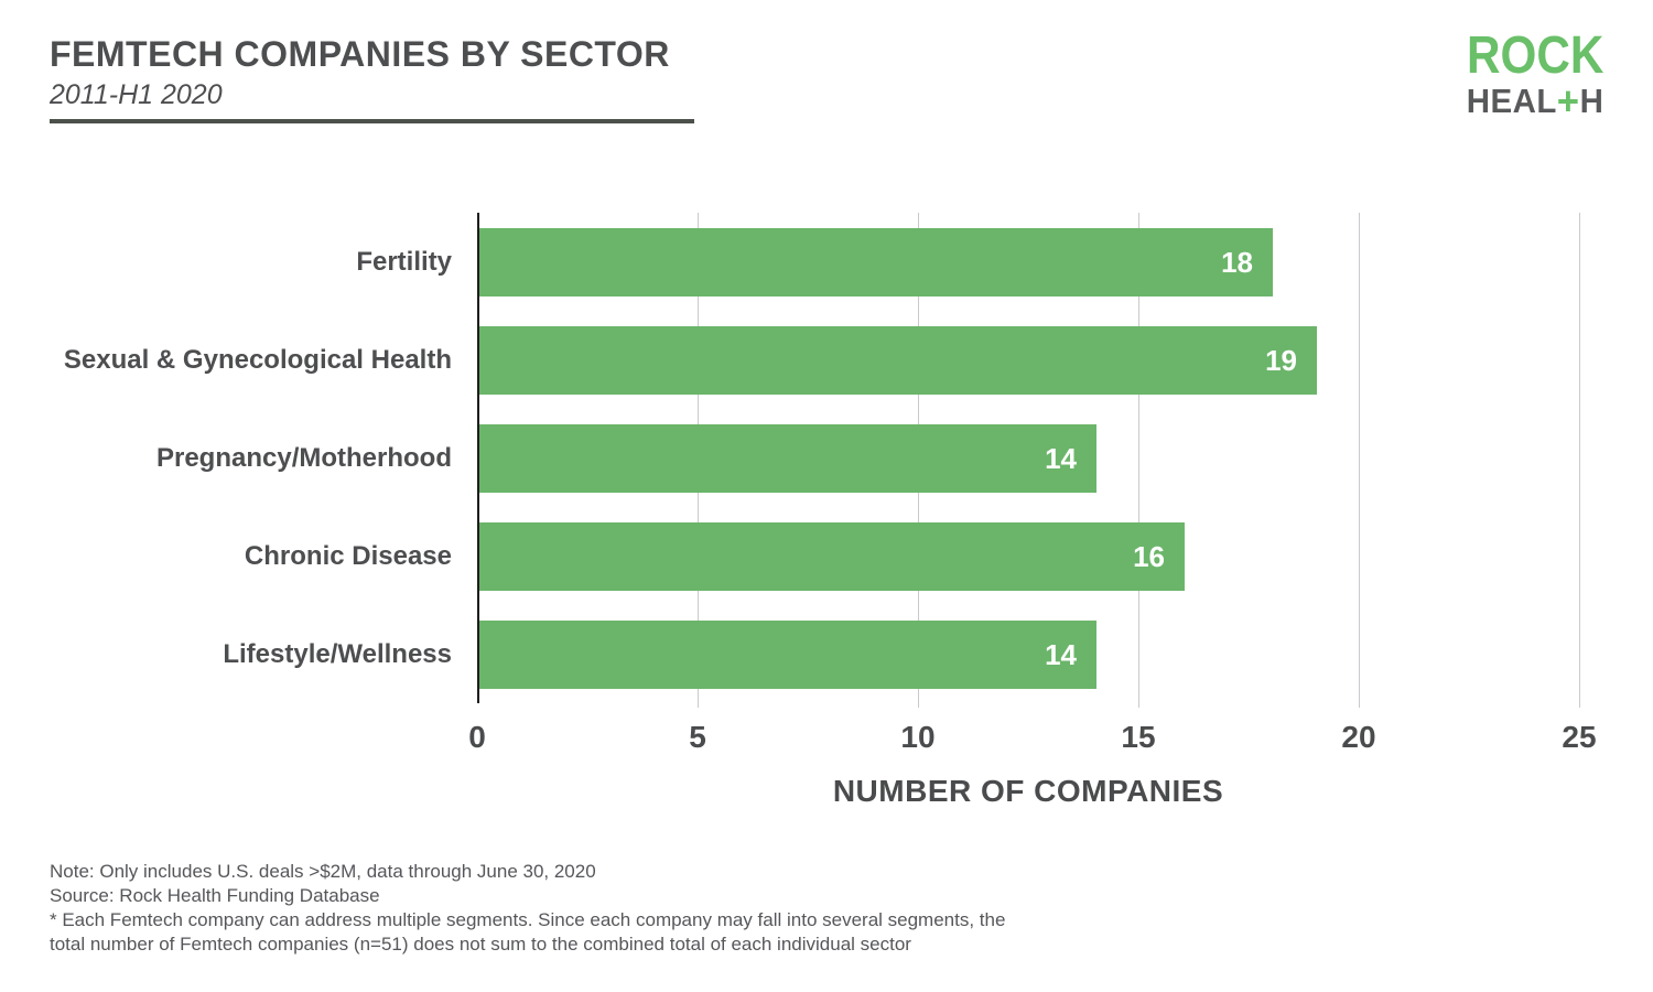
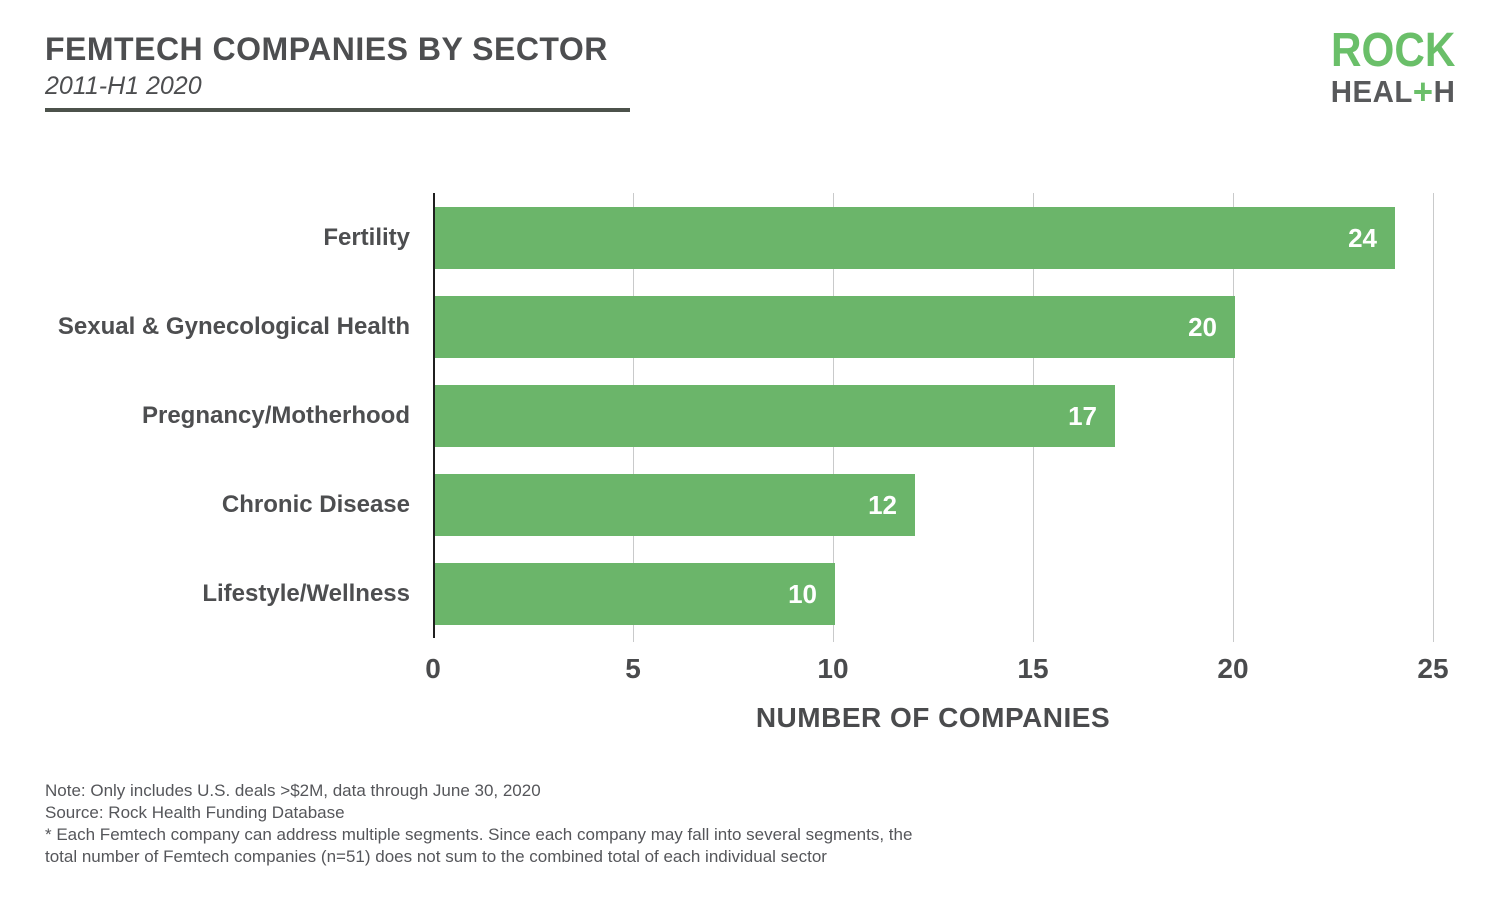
Fertility: 18 -> 24
Sexual & Gynecological Health: 19 -> 20
Pregnancy/Motherhood: 14 -> 17
Chronic Disease: 16 -> 12
Lifestyle/Wellness: 14 -> 10
